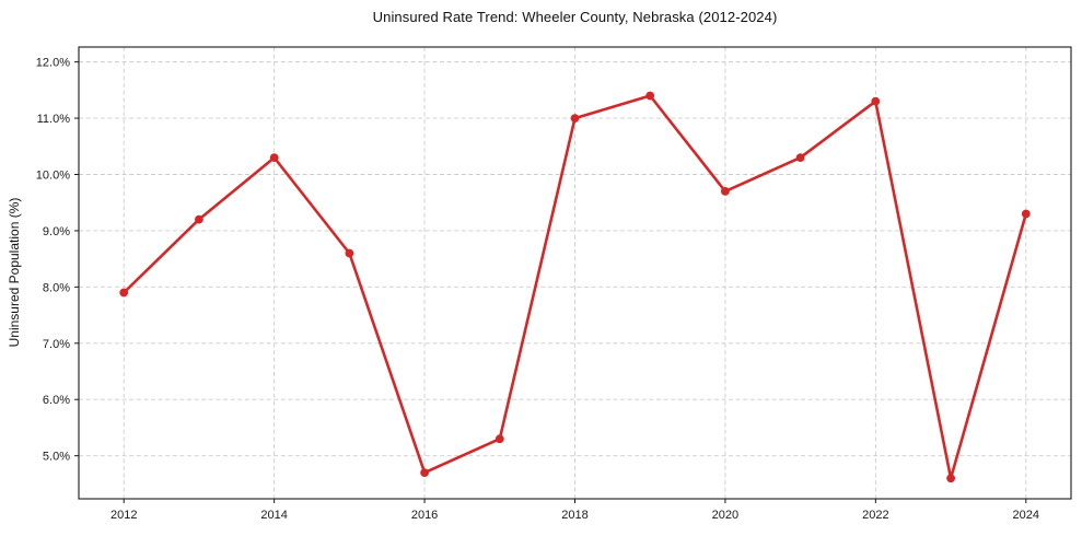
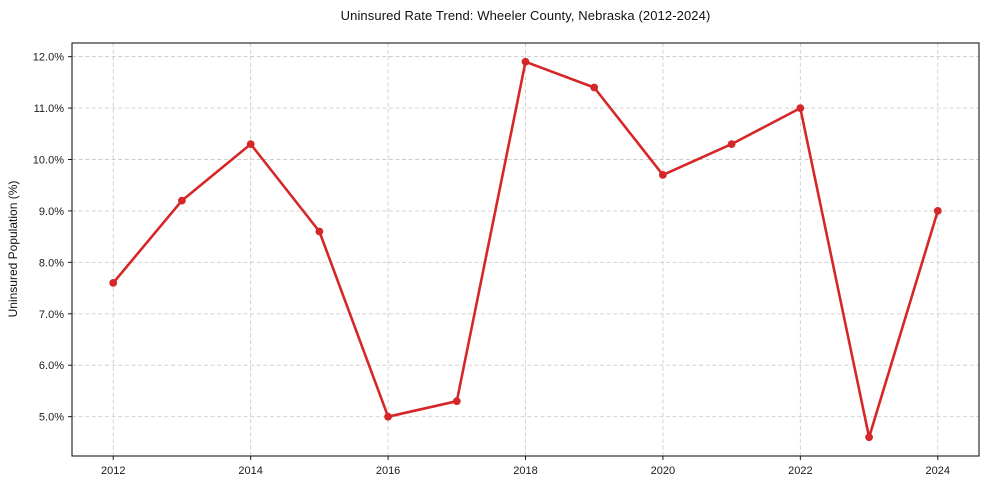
2012: 7.9% -> 7.6%
2016: 4.7% -> 5.0%
2018: 11.0% -> 11.9%
2022: 11.3% -> 11.0%
2024: 9.3% -> 9.0%
